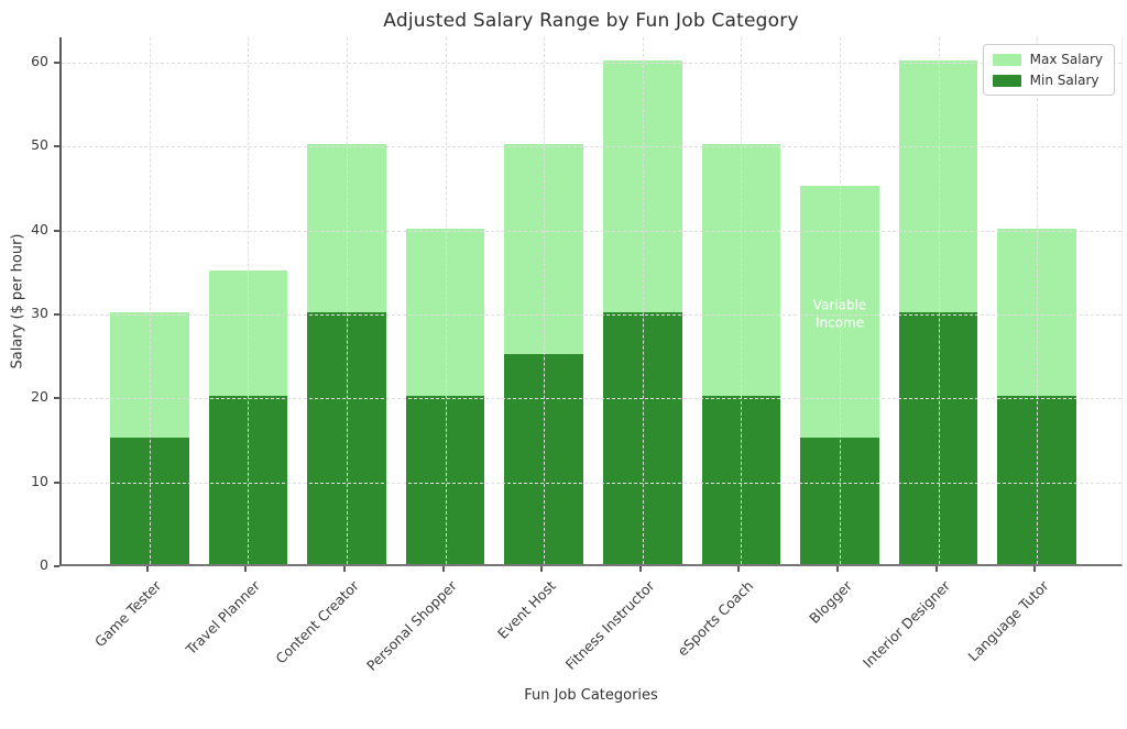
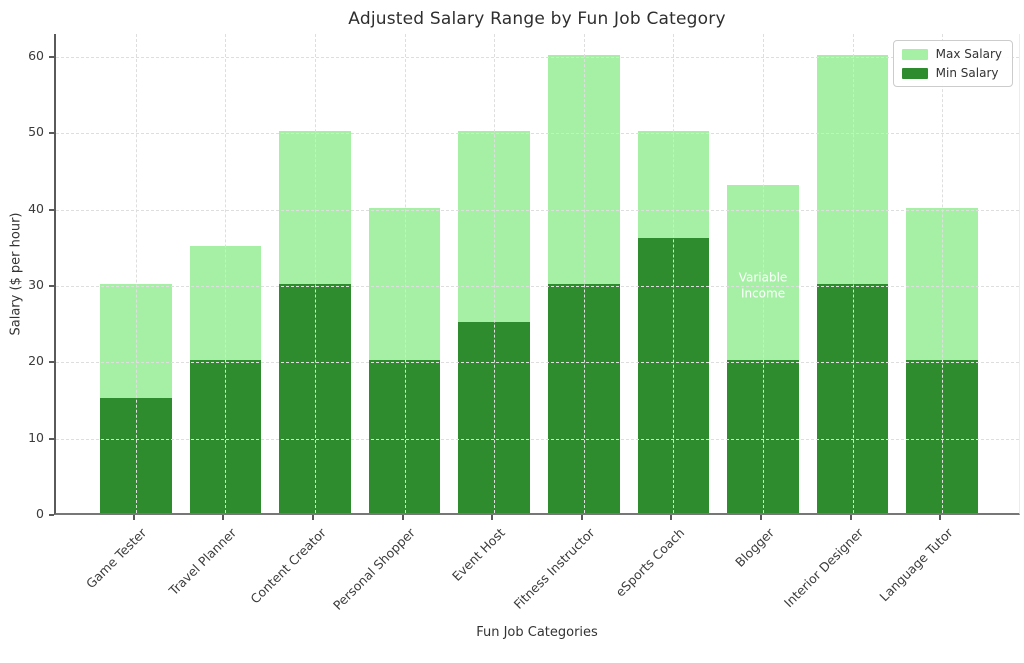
Min Salary/eSports Coach: 20 -> 36
Max Salary/Blogger: 45 -> 43
Min Salary/Blogger: 15 -> 20
